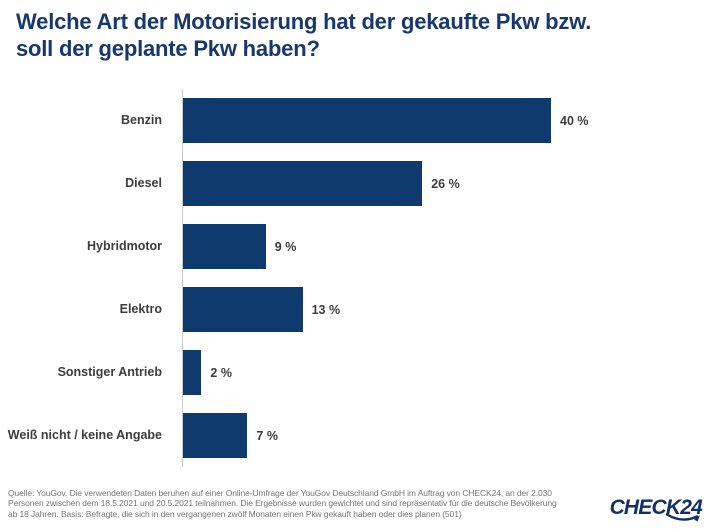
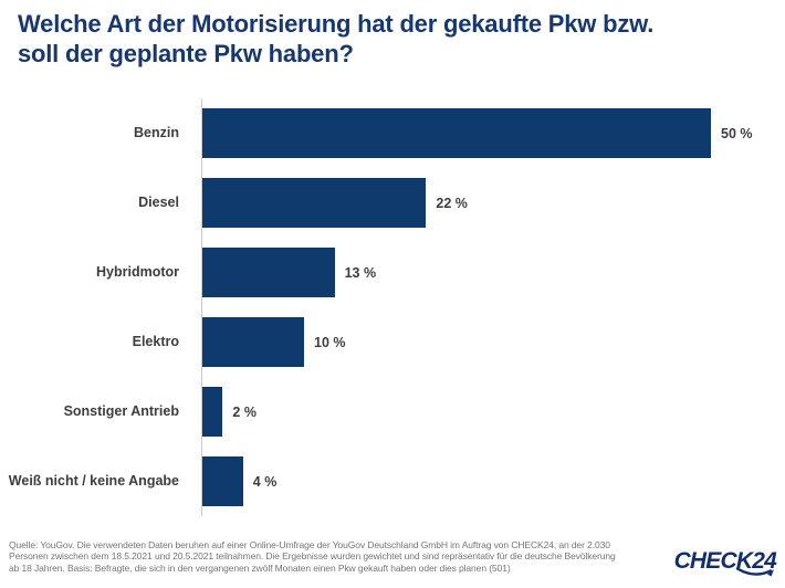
Benzin: 40 -> 50
Diesel: 26 -> 22
Hybridmotor: 9 -> 13
Elektro: 13 -> 10
Weiß nicht / keine Angabe: 7 -> 4
